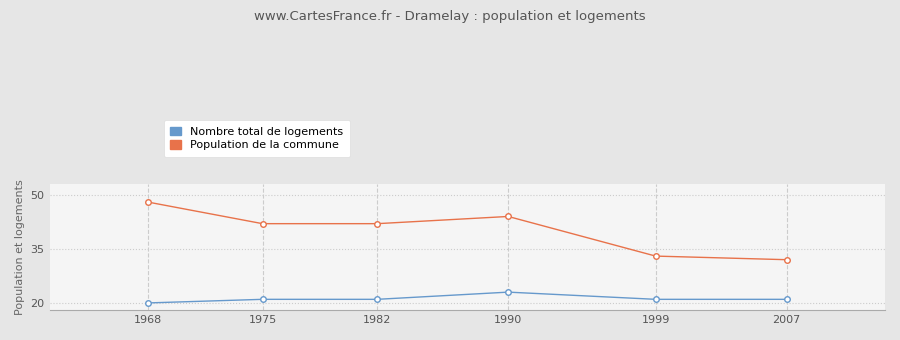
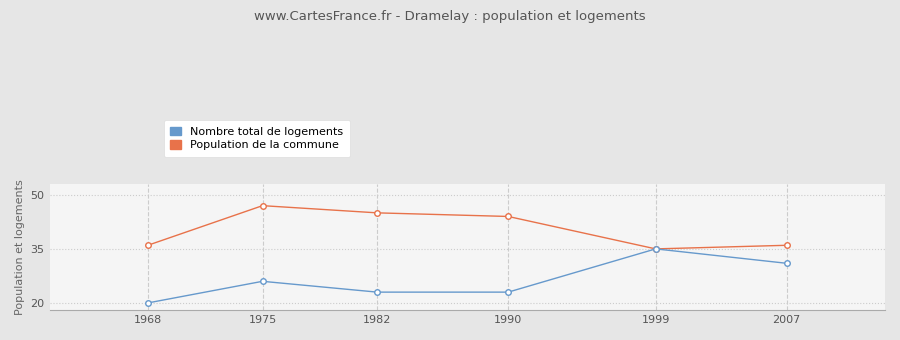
Population de la commune/1968: 48 -> 36
Nombre total de logements/1975: 21 -> 26
Population de la commune/1975: 42 -> 47
Nombre total de logements/1982: 21 -> 23
Population de la commune/1982: 42 -> 45
Nombre total de logements/1999: 21 -> 35
Population de la commune/1999: 33 -> 35
Nombre total de logements/2007: 21 -> 31
Population de la commune/2007: 32 -> 36
